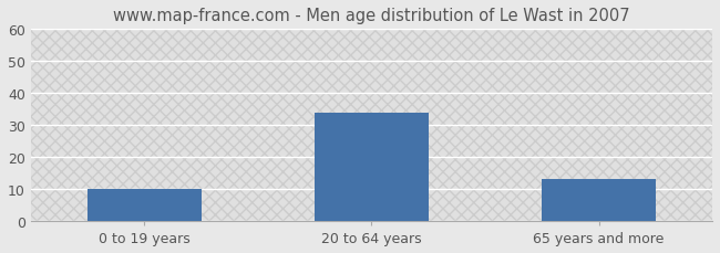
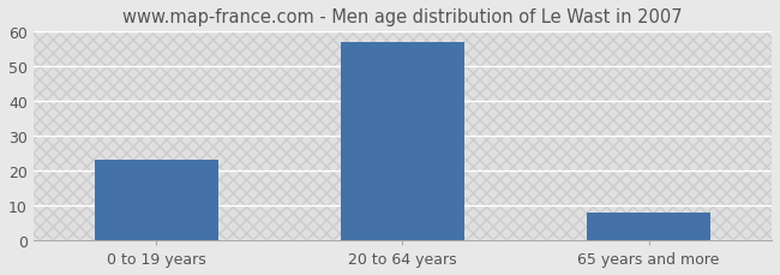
0 to 19 years: 10 -> 23
20 to 64 years: 34 -> 57
65 years and more: 13 -> 8
